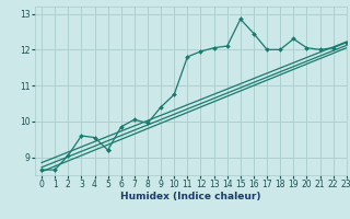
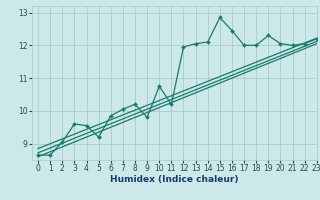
8: 9.95 -> 10.20
9: 10.40 -> 9.80
11: 11.80 -> 10.20
